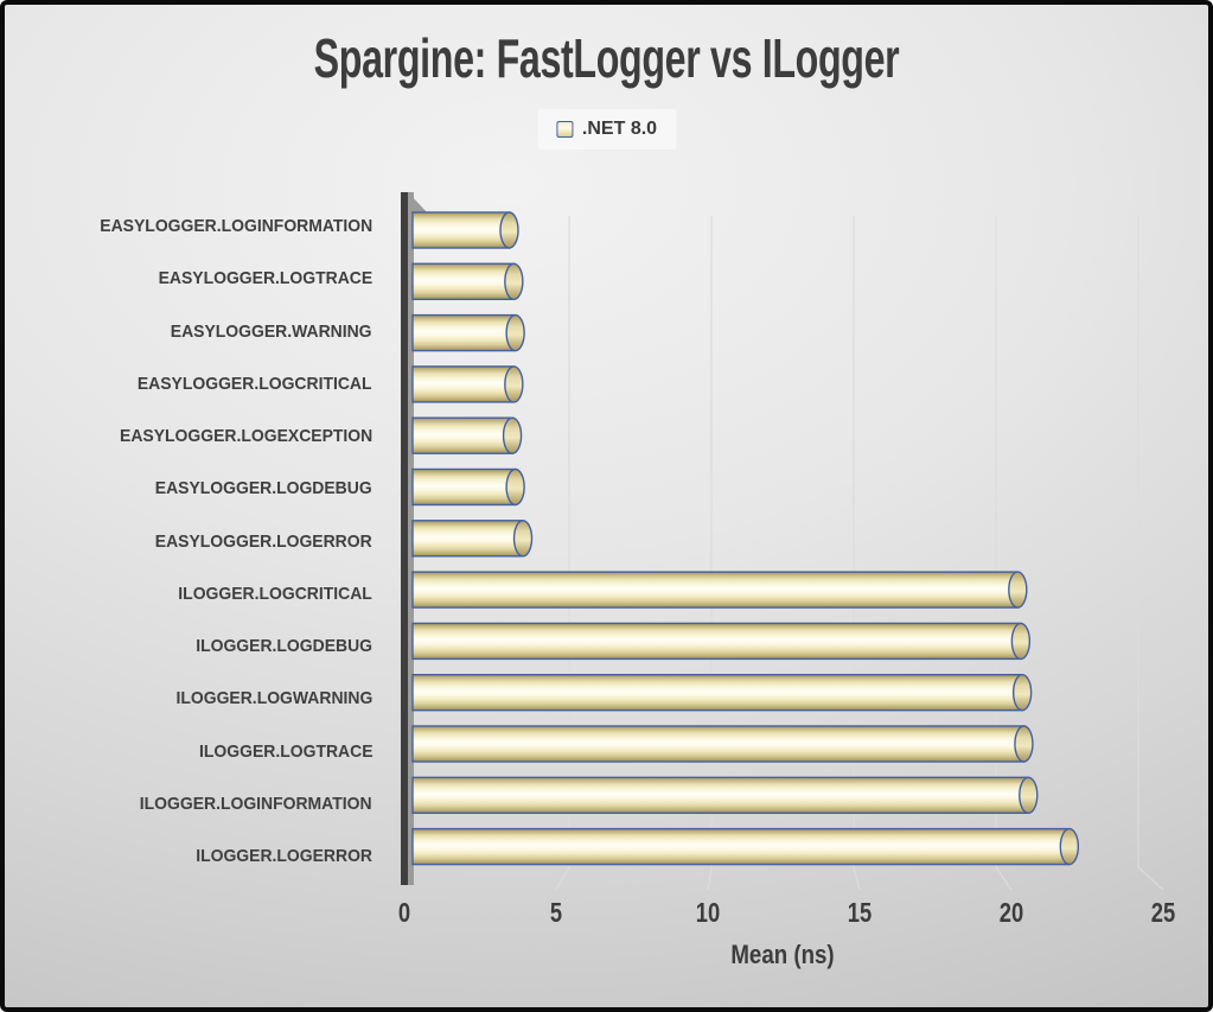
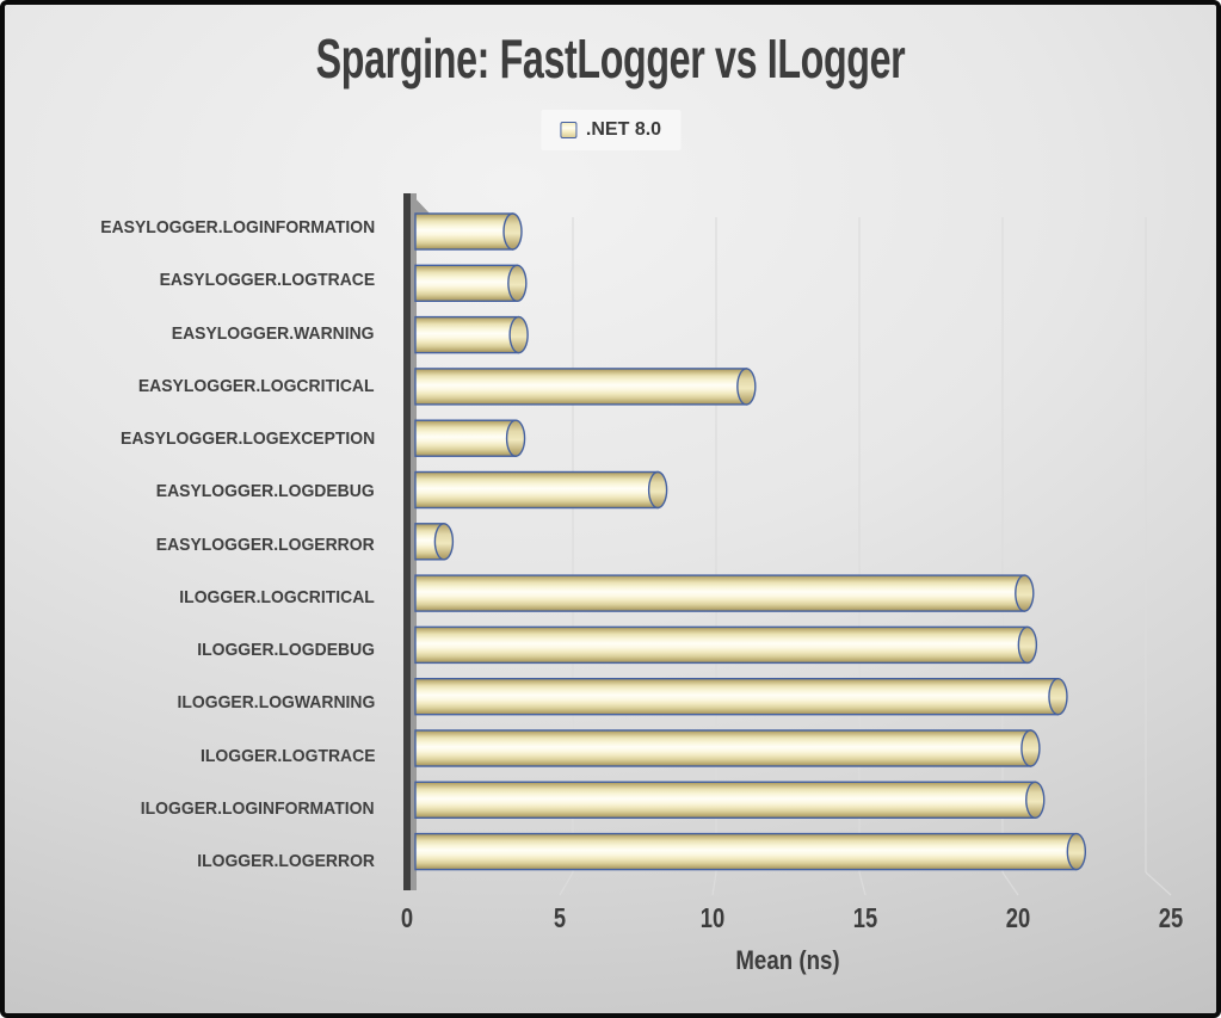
EASYLOGGER.LOGCRITICAL: 3.9 -> 11.4
EASYLOGGER.LOGDEBUG: 4.0 -> 8.5
EASYLOGGER.LOGERROR: 4.2 -> 1.5
ILOGGER.LOGWARNING: 20.6 -> 21.6
